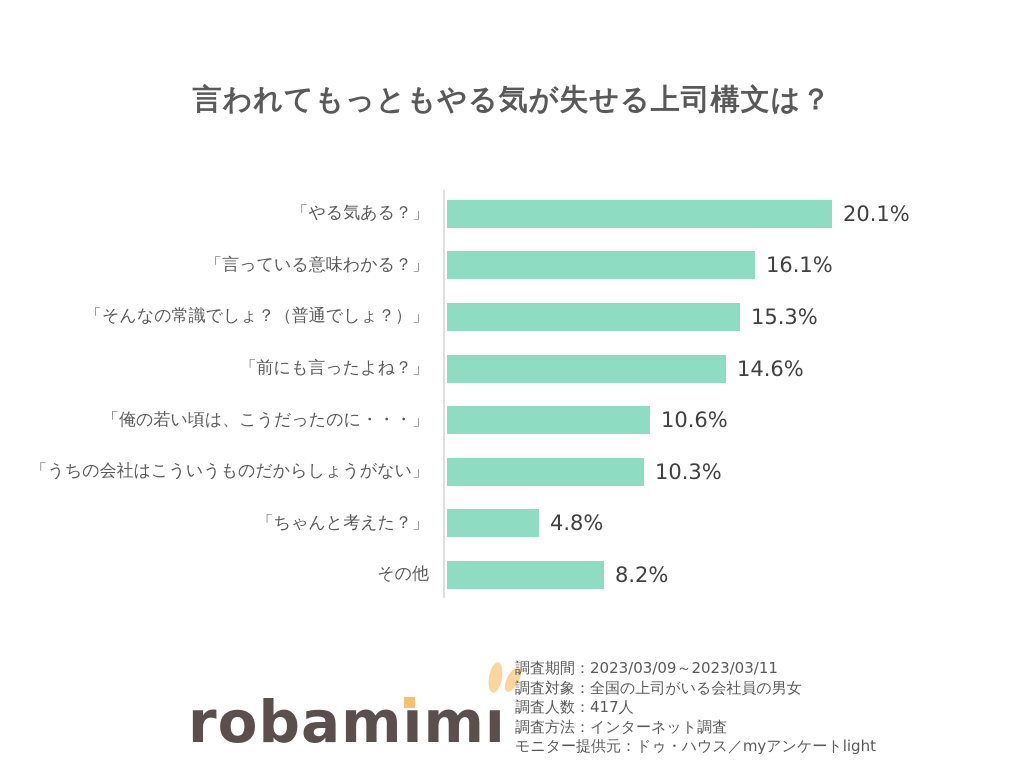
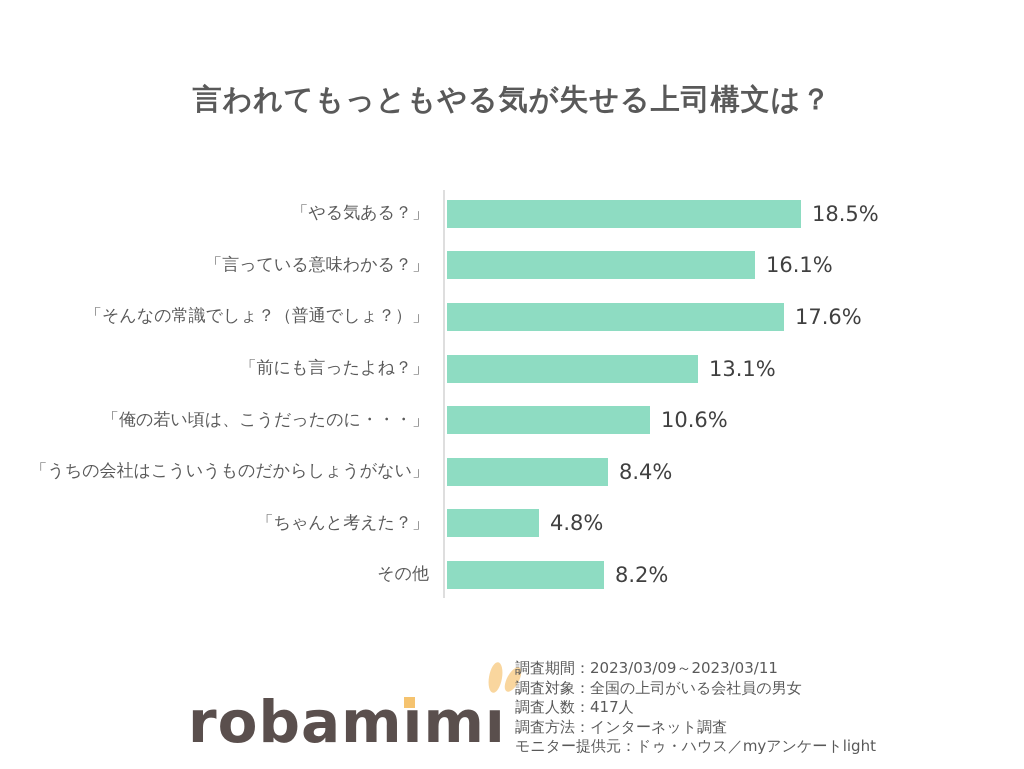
「やる気ある？」: 20.1% -> 18.5%
「そんなの常識でしょ？（普通でしょ？）」: 15.3% -> 17.6%
「前にも言ったよね？」: 14.6% -> 13.1%
「うちの会社はこういうものだからしょうがない」: 10.3% -> 8.4%
